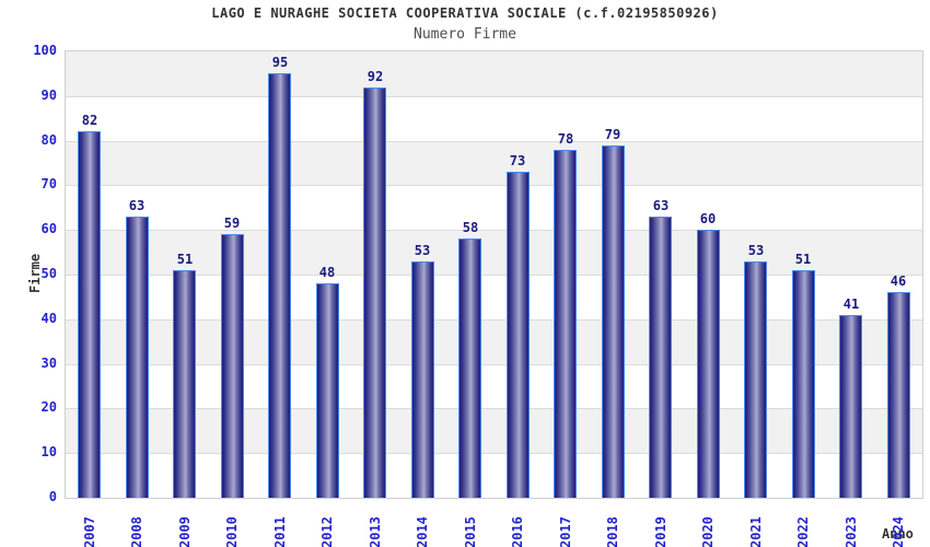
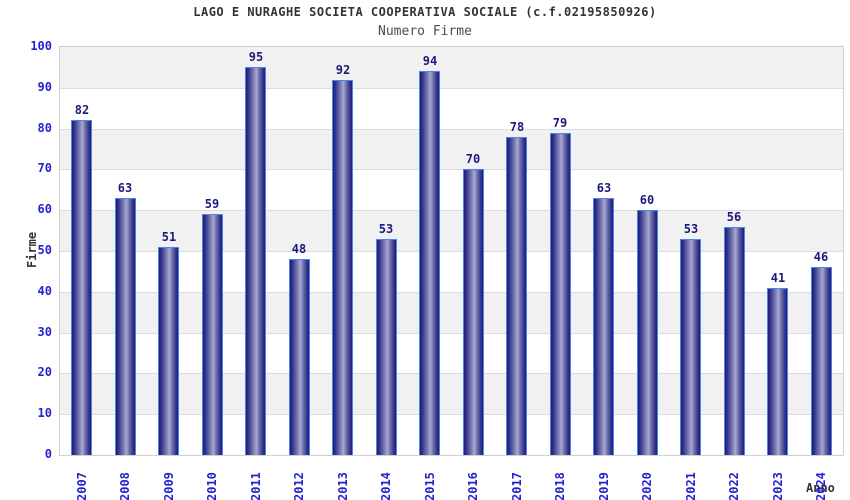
2015: 58 -> 94
2016: 73 -> 70
2022: 51 -> 56
